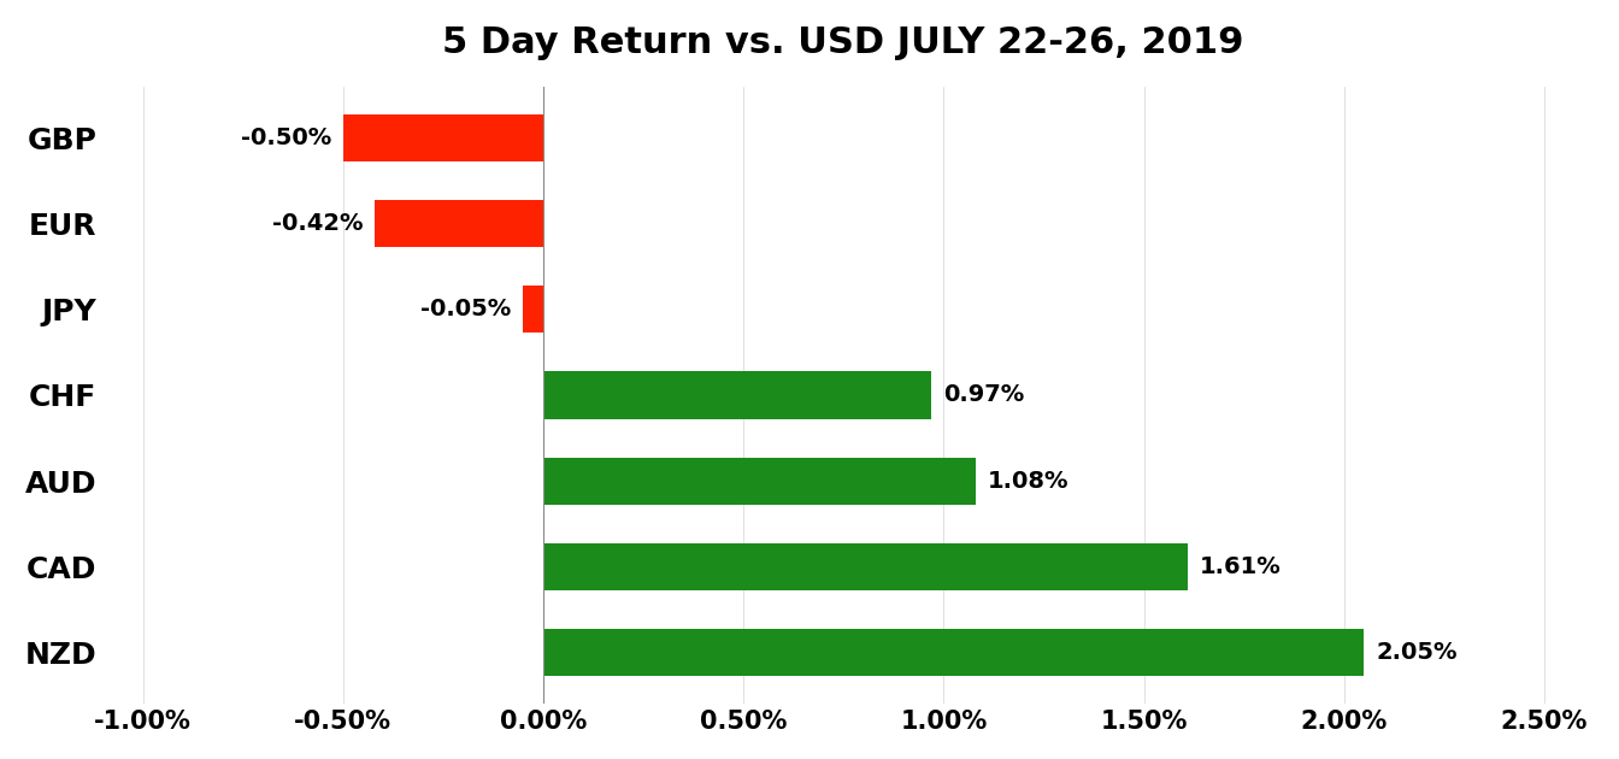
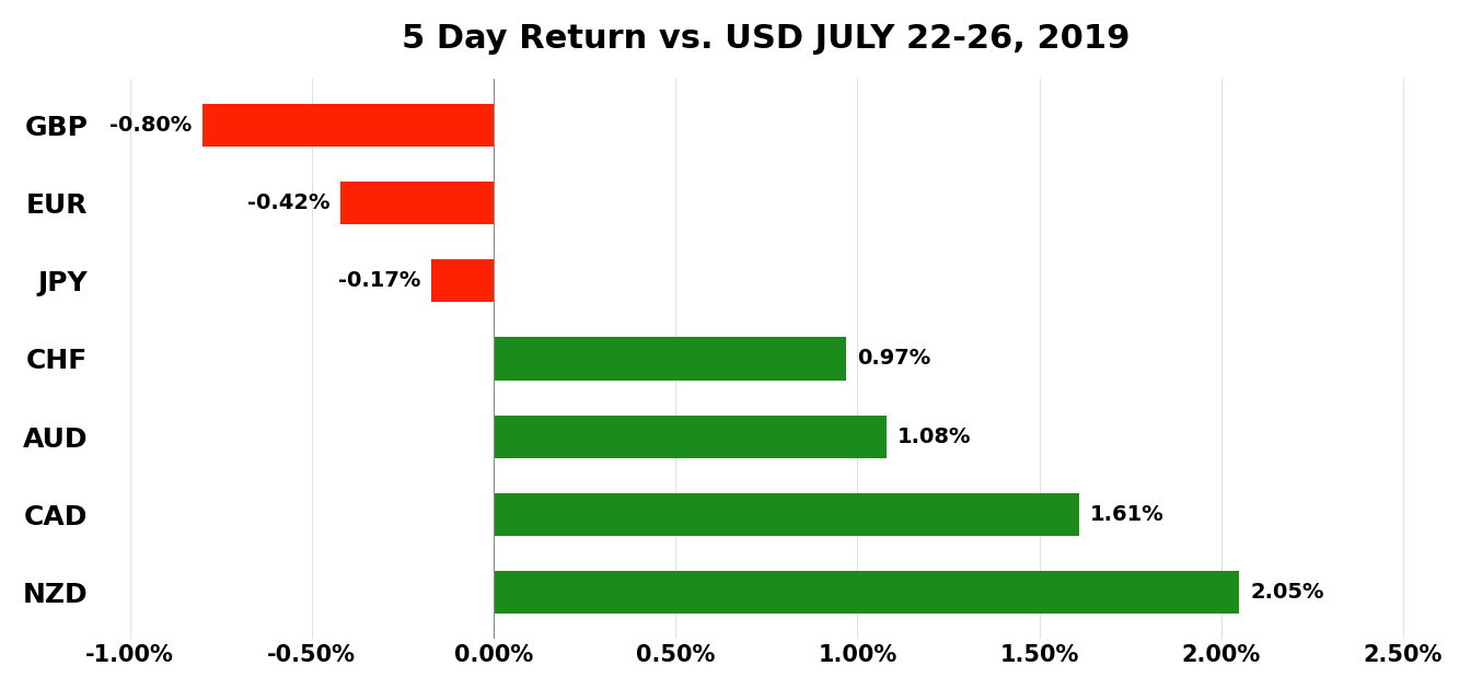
GBP: -0.50% -> -0.80%
JPY: -0.05% -> -0.17%
